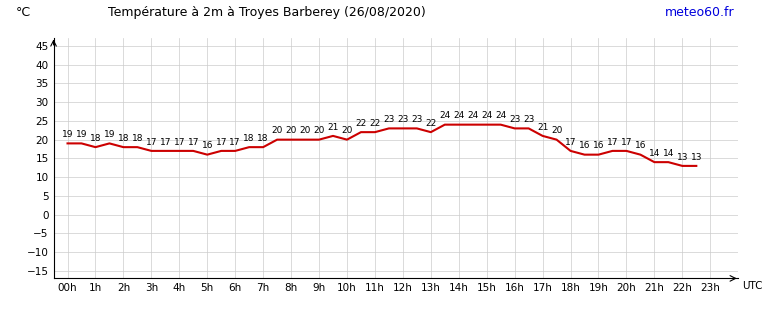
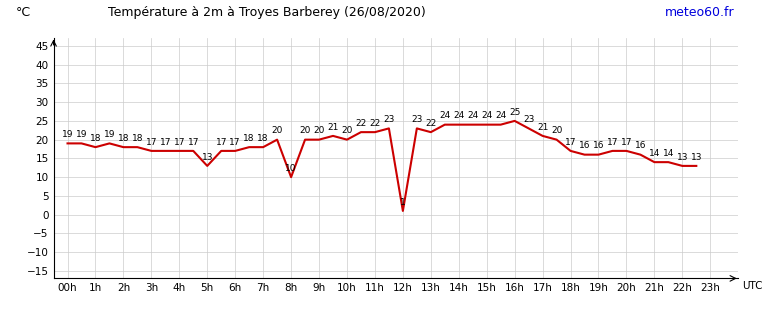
5h: 16 -> 13
8h: 20 -> 10
12h: 23 -> 1
16h: 23 -> 25
